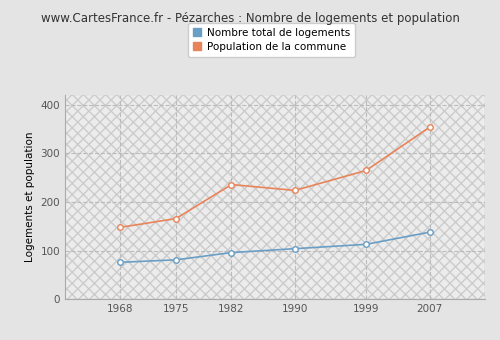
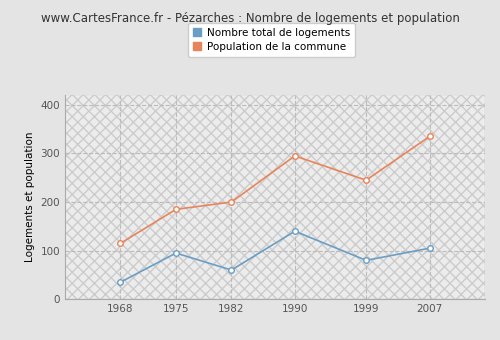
Nombre total de logements/1968: 76 -> 35
Population de la commune/1968: 148 -> 115
Nombre total de logements/1975: 81 -> 95
Population de la commune/1975: 166 -> 185
Nombre total de logements/1982: 96 -> 60
Population de la commune/1982: 236 -> 200
Nombre total de logements/1990: 104 -> 140
Population de la commune/1990: 224 -> 295
Nombre total de logements/1999: 113 -> 80
Population de la commune/1999: 265 -> 245
Nombre total de logements/2007: 138 -> 105
Population de la commune/2007: 354 -> 335
